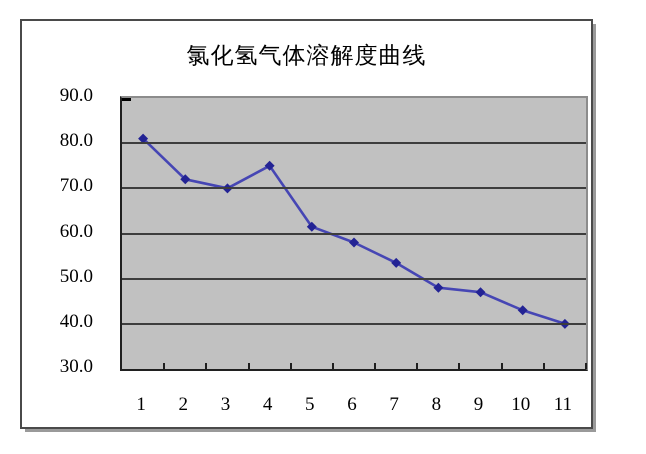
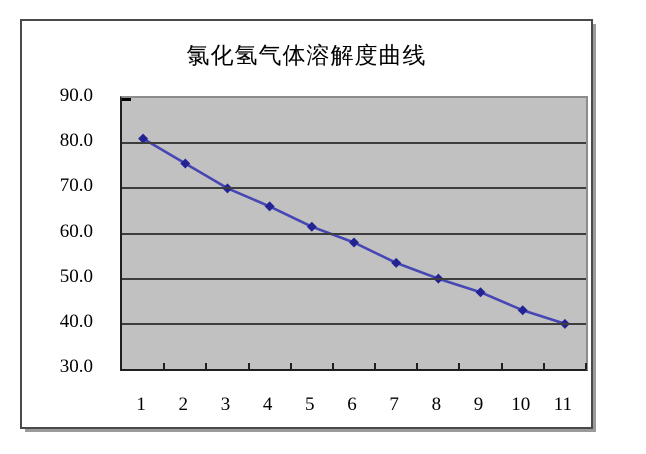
2: 72 -> 76
4: 75 -> 66
8: 48 -> 50
